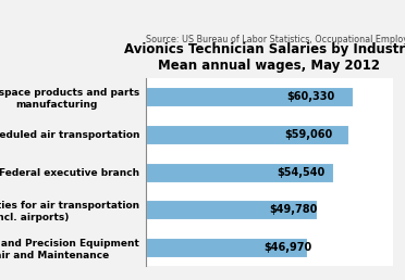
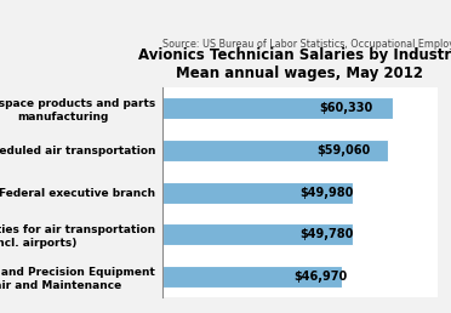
Federal executive branch: $54,540 -> $49,980
